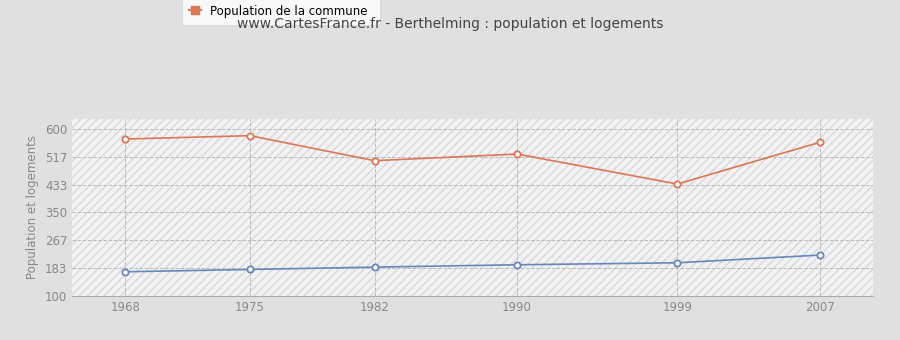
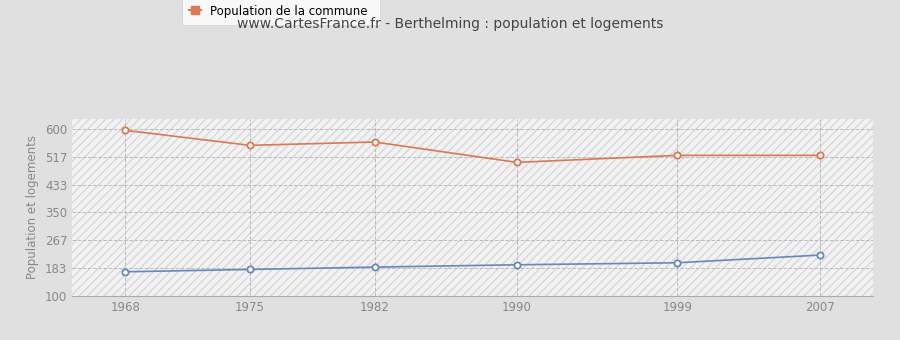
Population de la commune/1968: 570 -> 596
Population de la commune/1975: 580 -> 551
Population de la commune/1982: 505 -> 561
Population de la commune/1990: 525 -> 500
Population de la commune/1999: 435 -> 521
Population de la commune/2007: 560 -> 521
